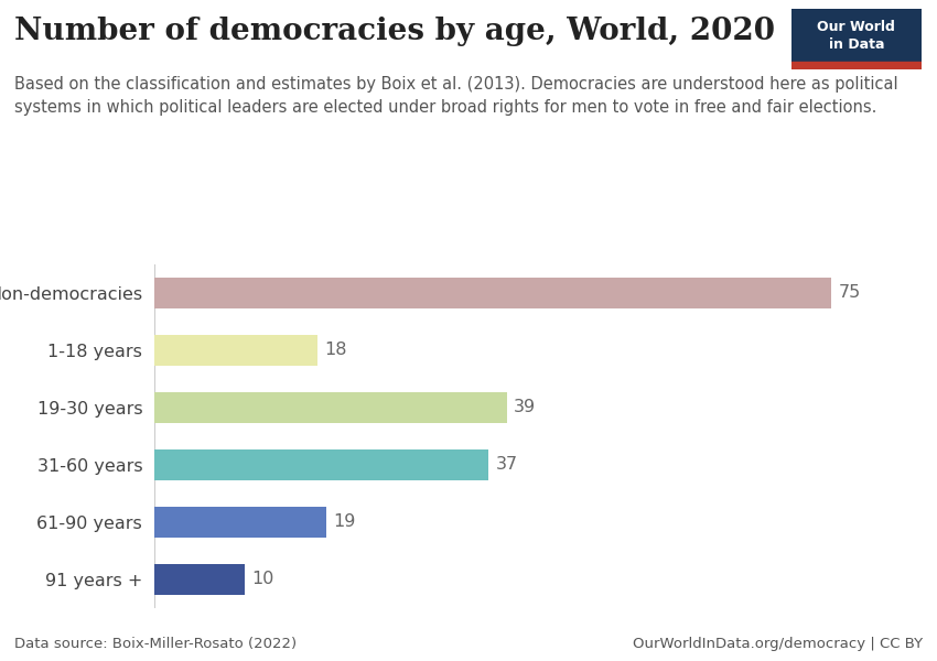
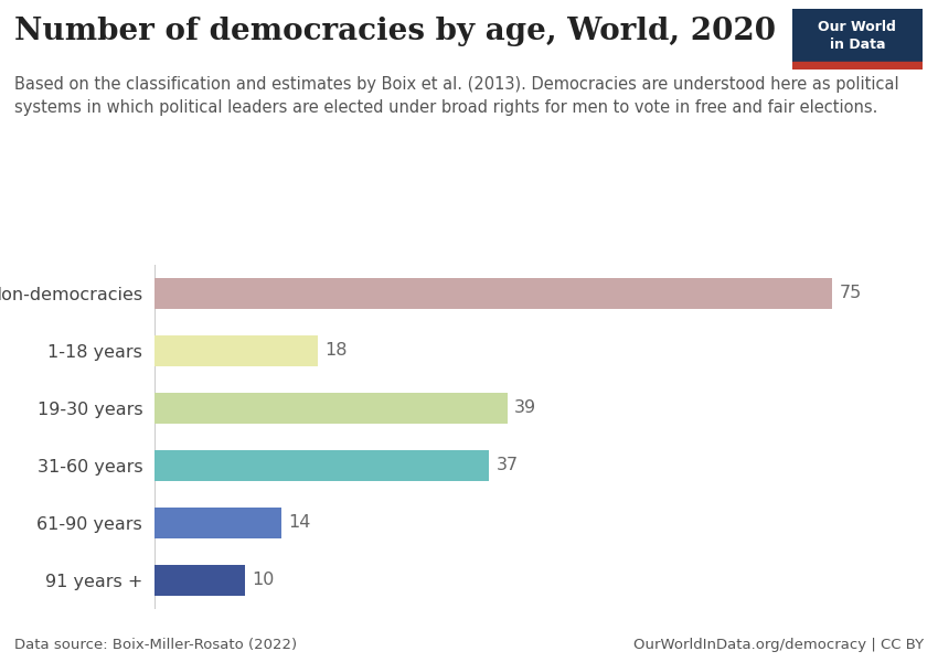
61-90 years: 19 -> 14
